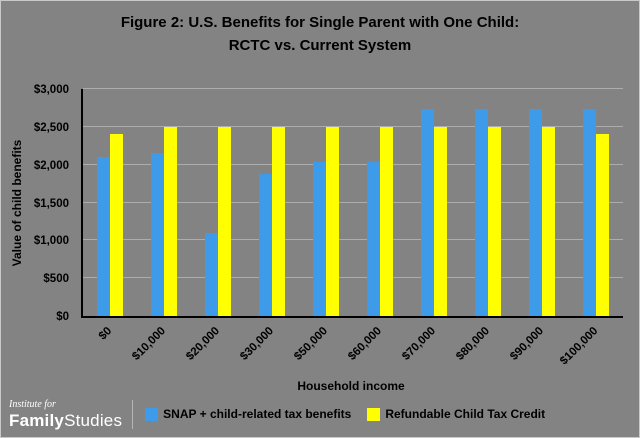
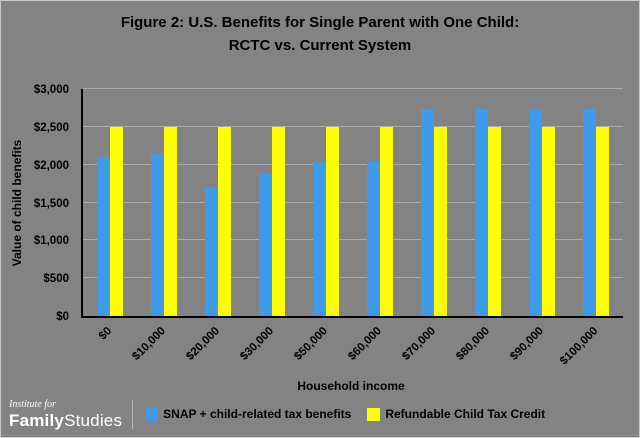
Refundable Child Tax Credit/$0: $2400 -> $2500
SNAP + child-related tax benefits/$20,000: $1100 -> $1700
Refundable Child Tax Credit/$100,000: $2400 -> $2500
